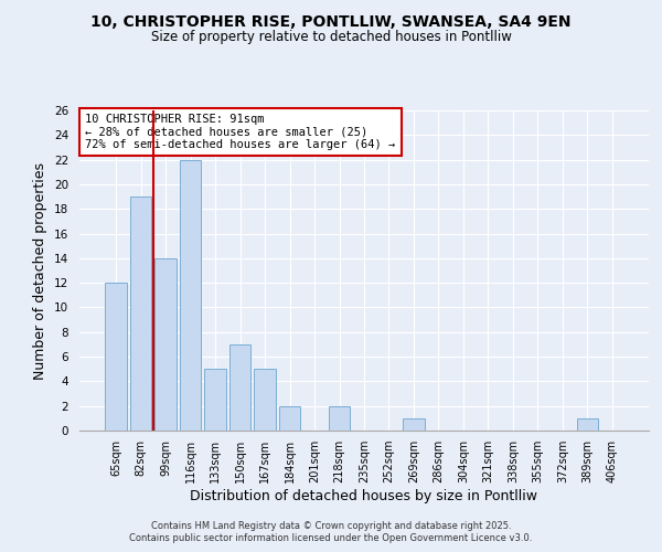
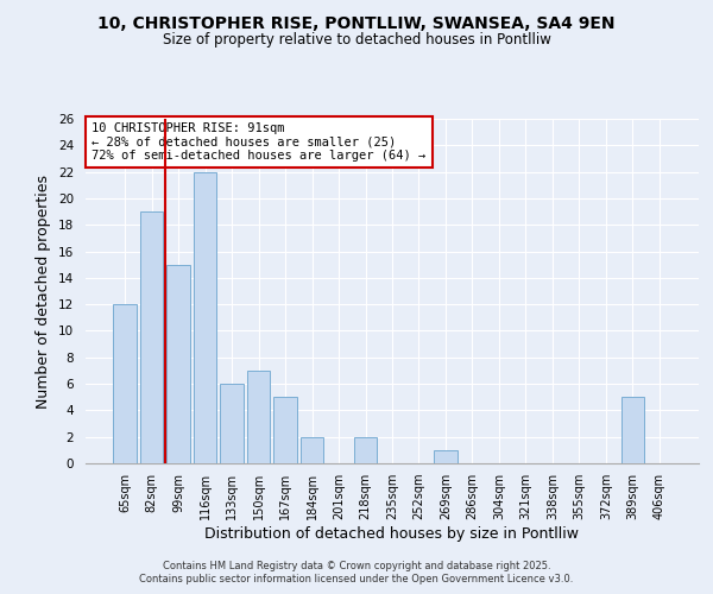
99sqm: 14 -> 15
133sqm: 5 -> 6
389sqm: 1 -> 5
